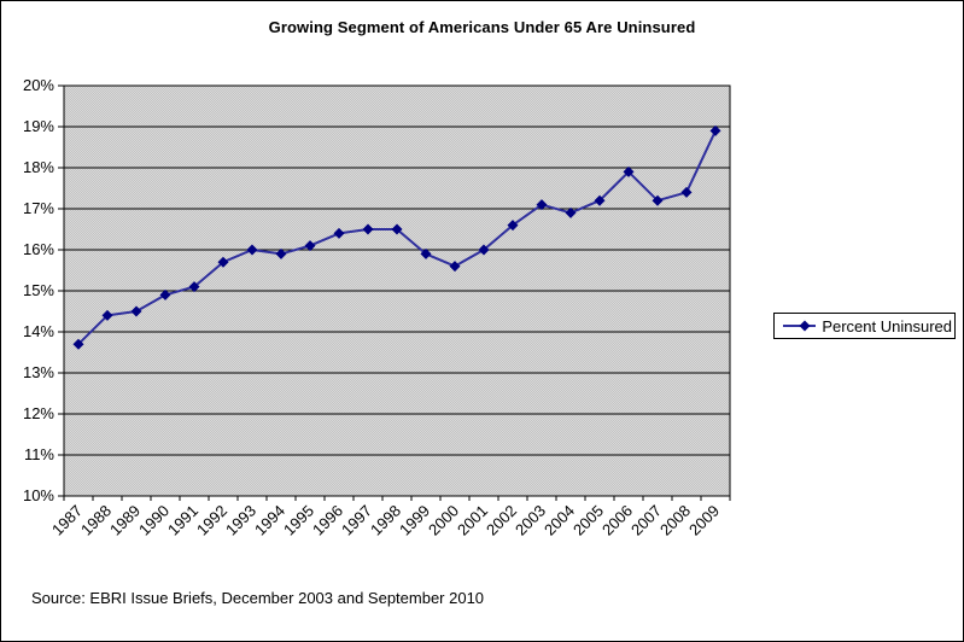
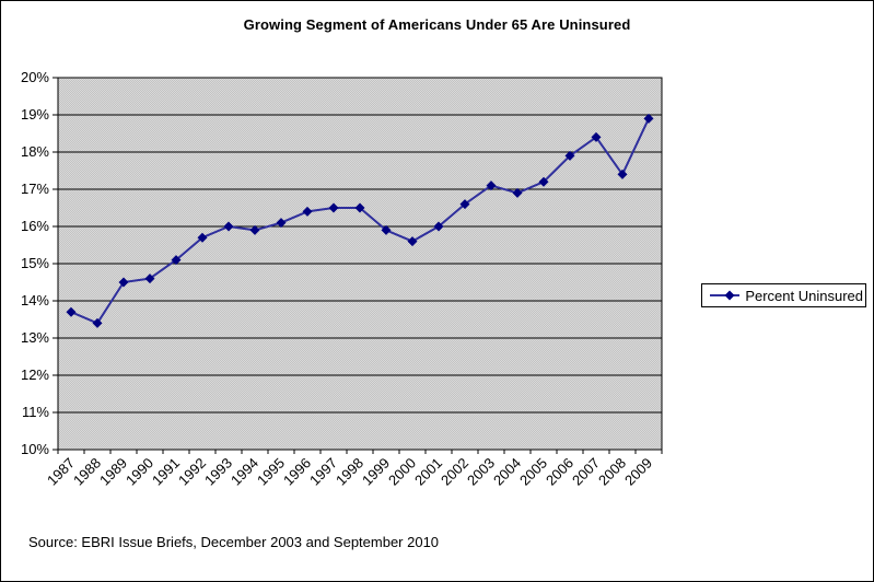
1988: 14.4% -> 13.4%
1990: 14.9% -> 14.6%
2007: 17.2% -> 18.4%
